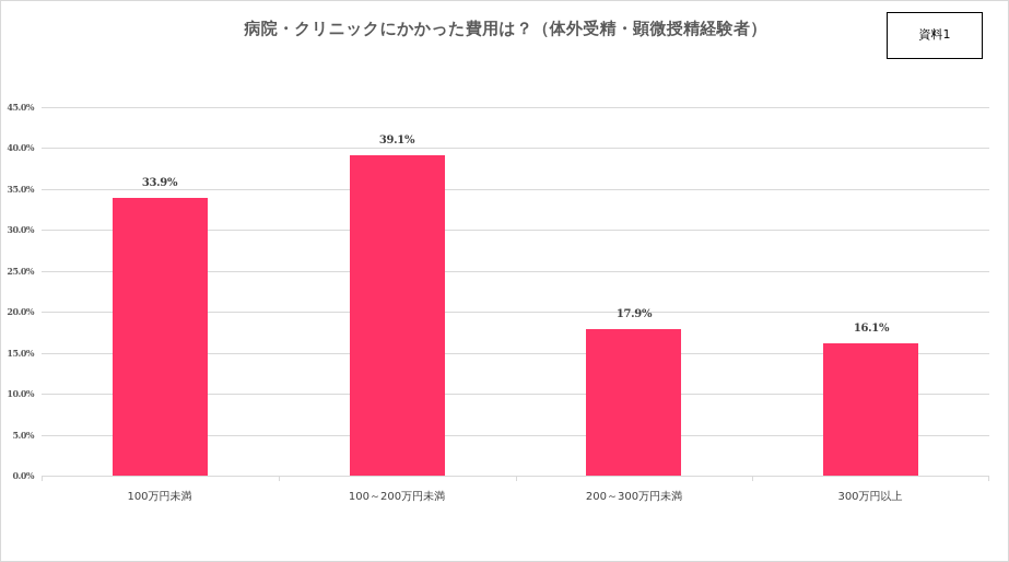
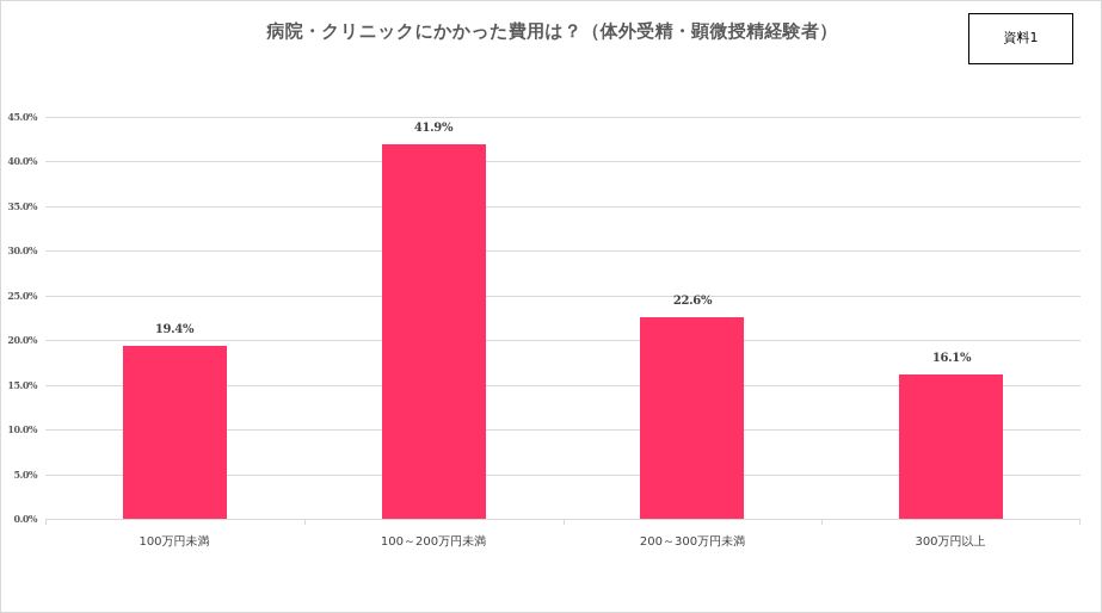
100万円未満: 33.9% -> 19.4%
100～200万円未満: 39.1% -> 41.9%
200～300万円未満: 17.9% -> 22.6%
